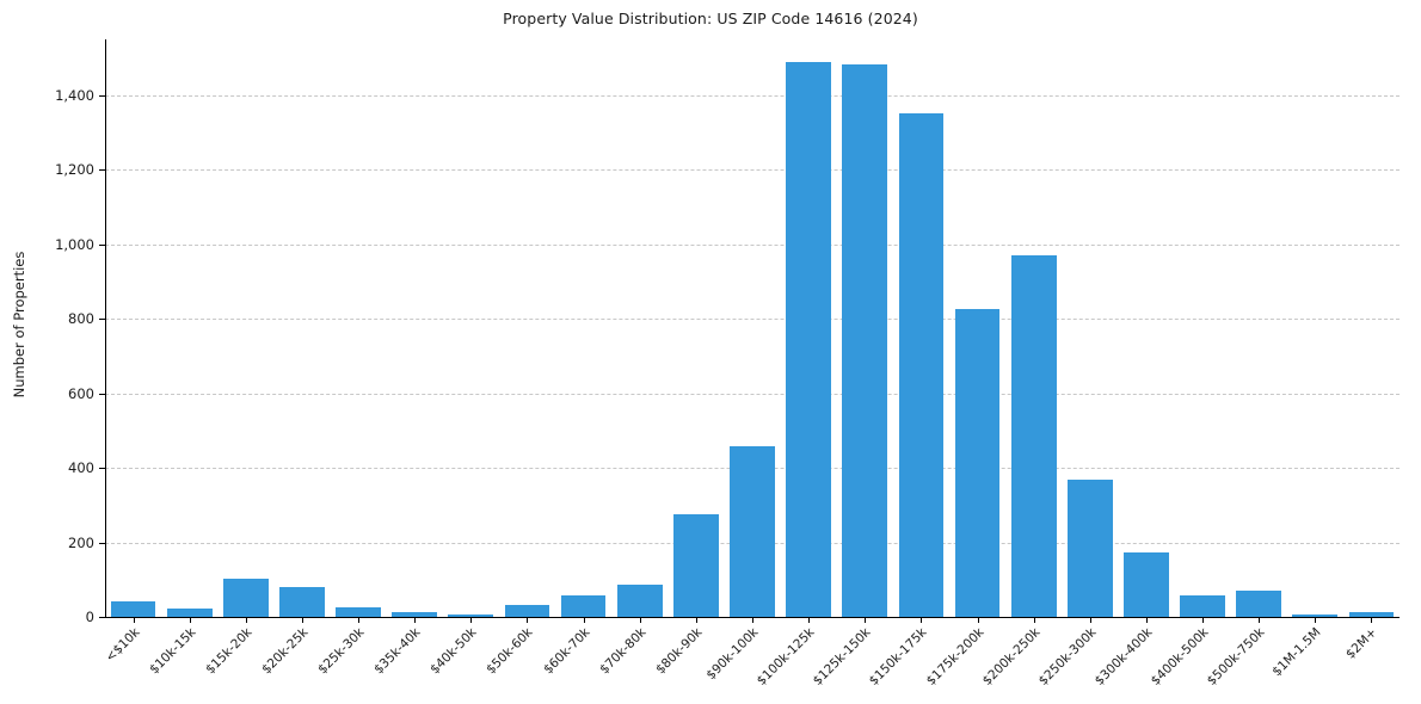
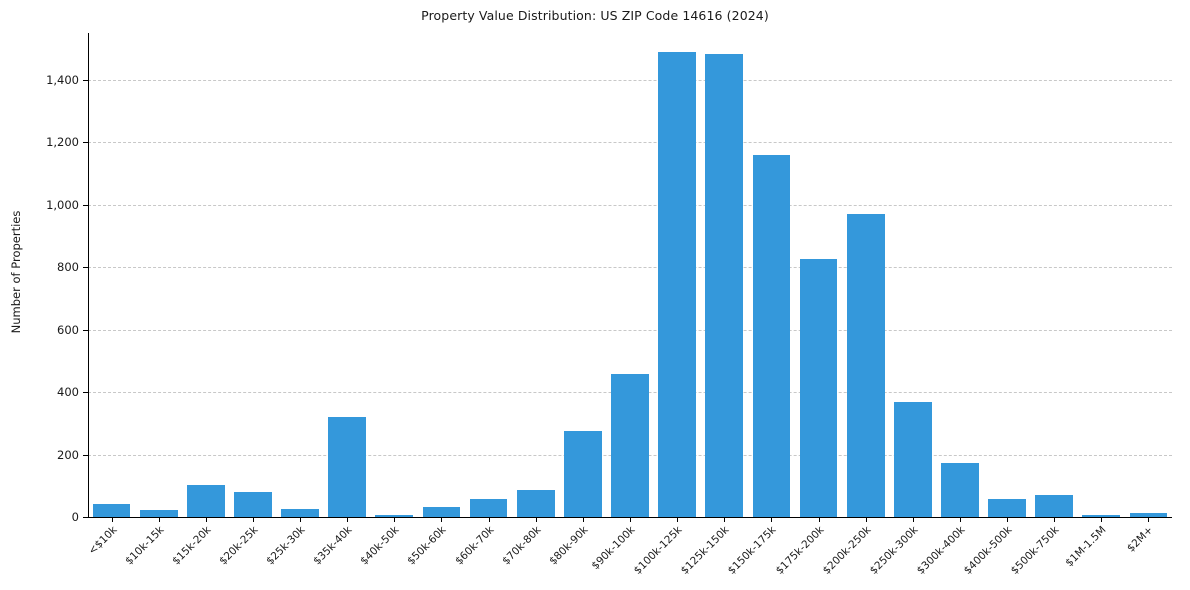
$35k-40k: 10 -> 320
$150k-175k: 1350 -> 1160
